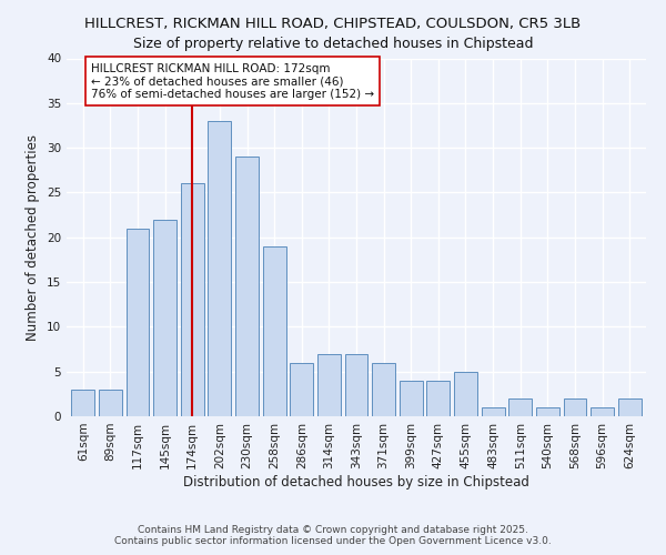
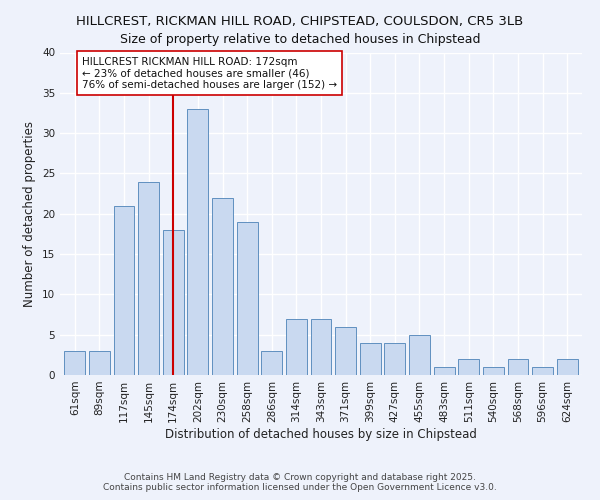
145sqm: 22 -> 24
174sqm: 26 -> 18
230sqm: 29 -> 22
286sqm: 6 -> 3
